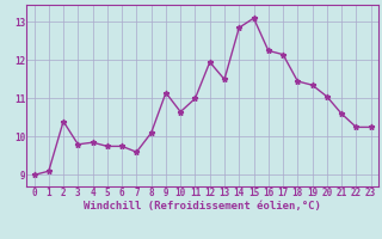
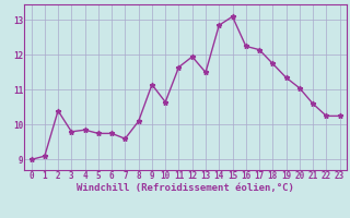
11: 11.00 -> 11.65
18: 11.45 -> 11.75
